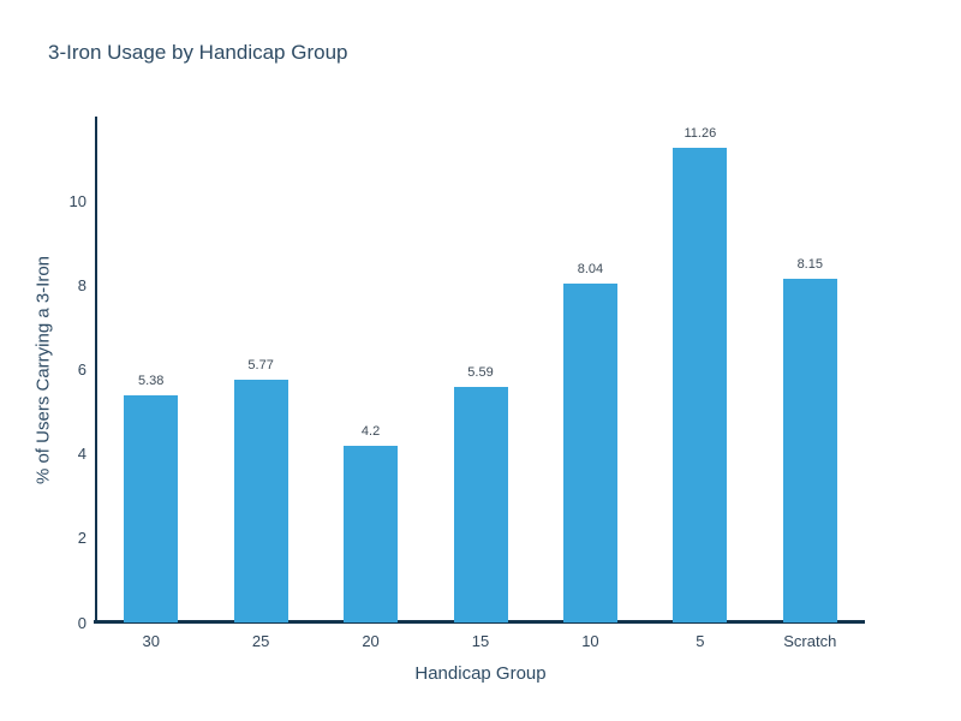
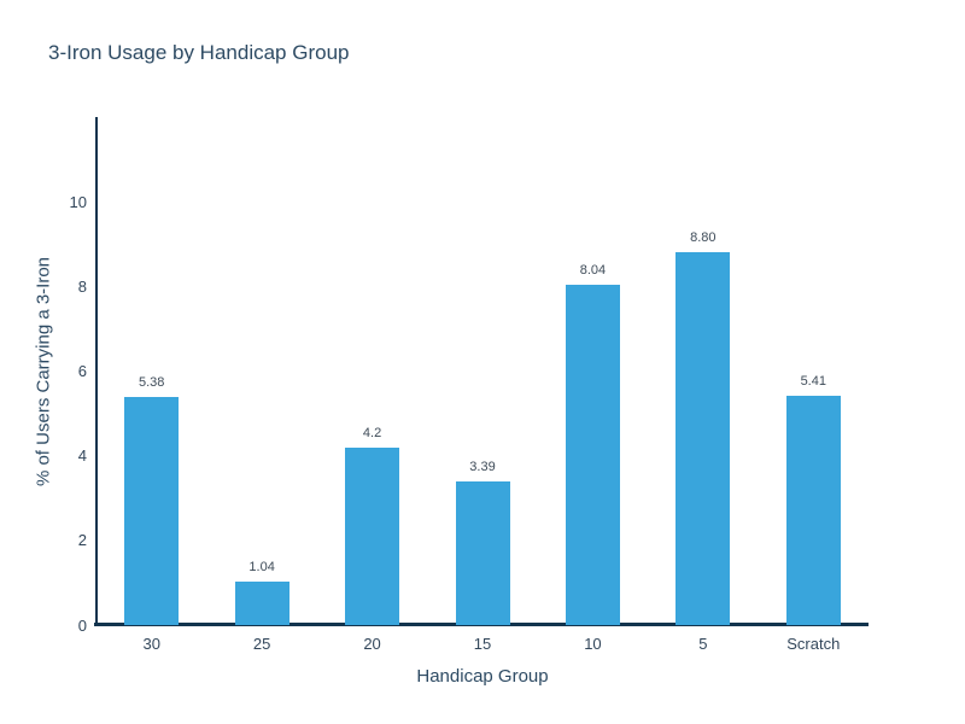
25: 5.77 -> 1.04
15: 5.59 -> 3.39
5: 11.26 -> 8.80
Scratch: 8.15 -> 5.41
